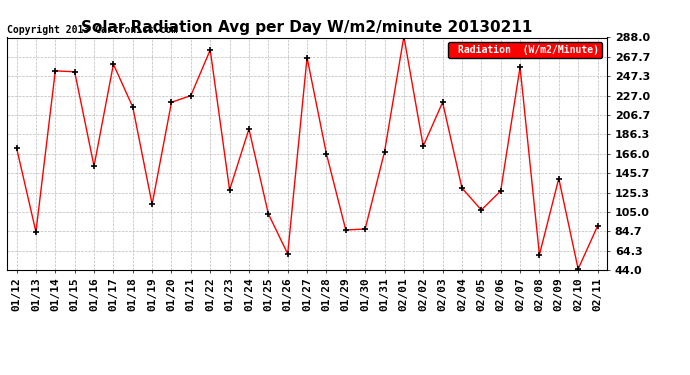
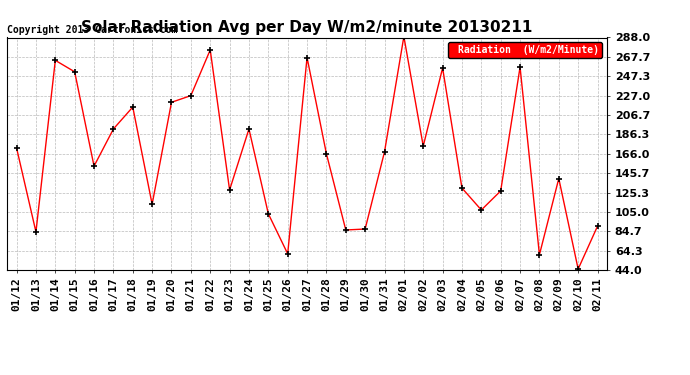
01/14: 253 -> 264
01/17: 260 -> 192
02/03: 220 -> 256
